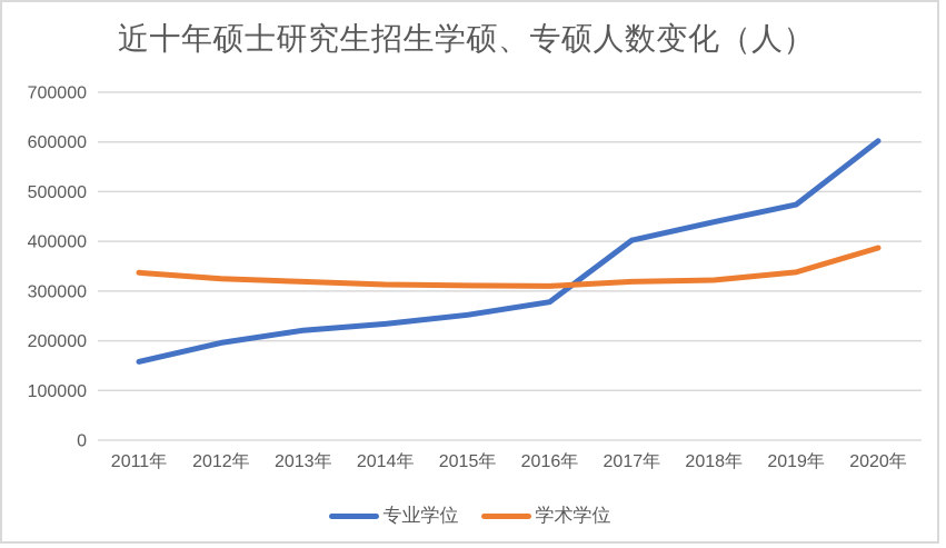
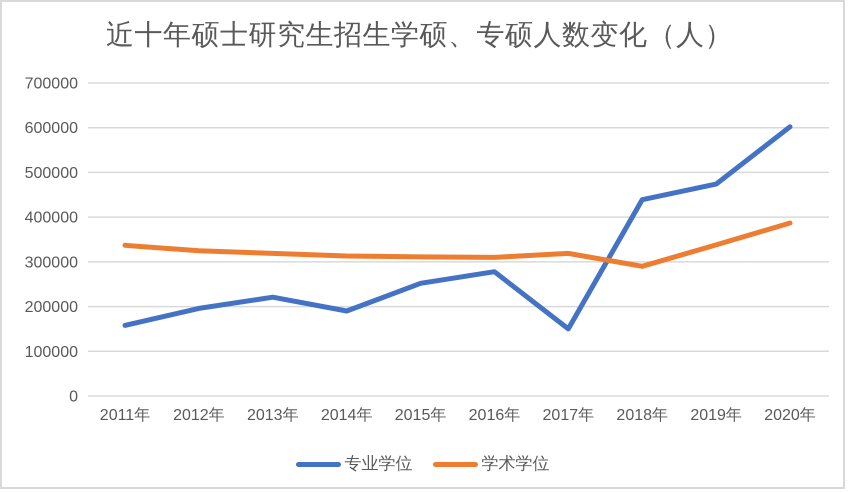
专业学位/2014年: 230000 -> 190000
专业学位/2017年: 400000 -> 150000
学术学位/2018年: 320000 -> 290000
